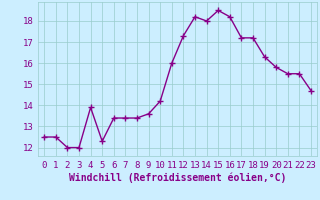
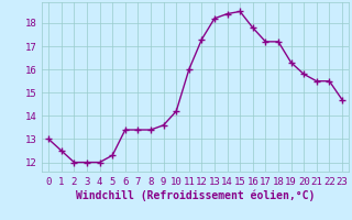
0: 12.5 -> 13.0
4: 13.9 -> 12.0
14: 18.0 -> 18.4
16: 18.2 -> 17.8
